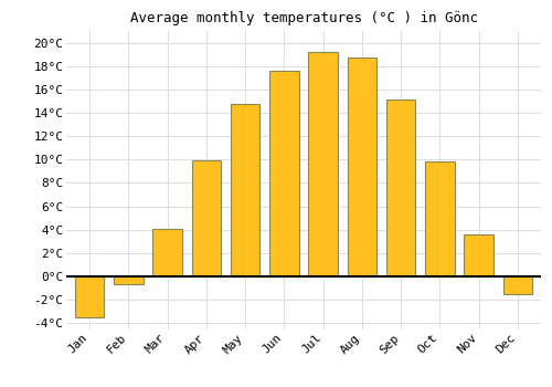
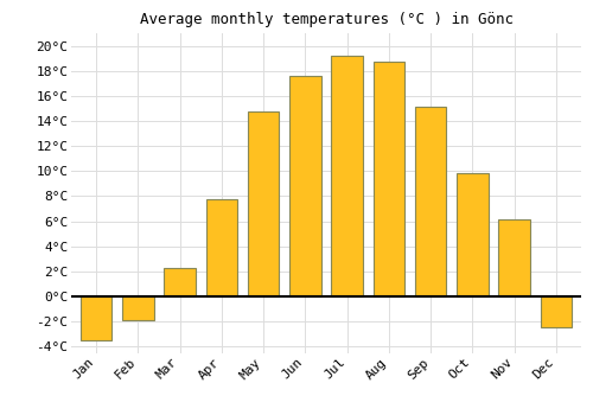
Feb: -0.7°C -> -1.9°C
Mar: 4.1°C -> 2.3°C
Apr: 9.9°C -> 7.8°C
Nov: 3.6°C -> 6.1°C
Dec: -1.5°C -> -2.5°C
